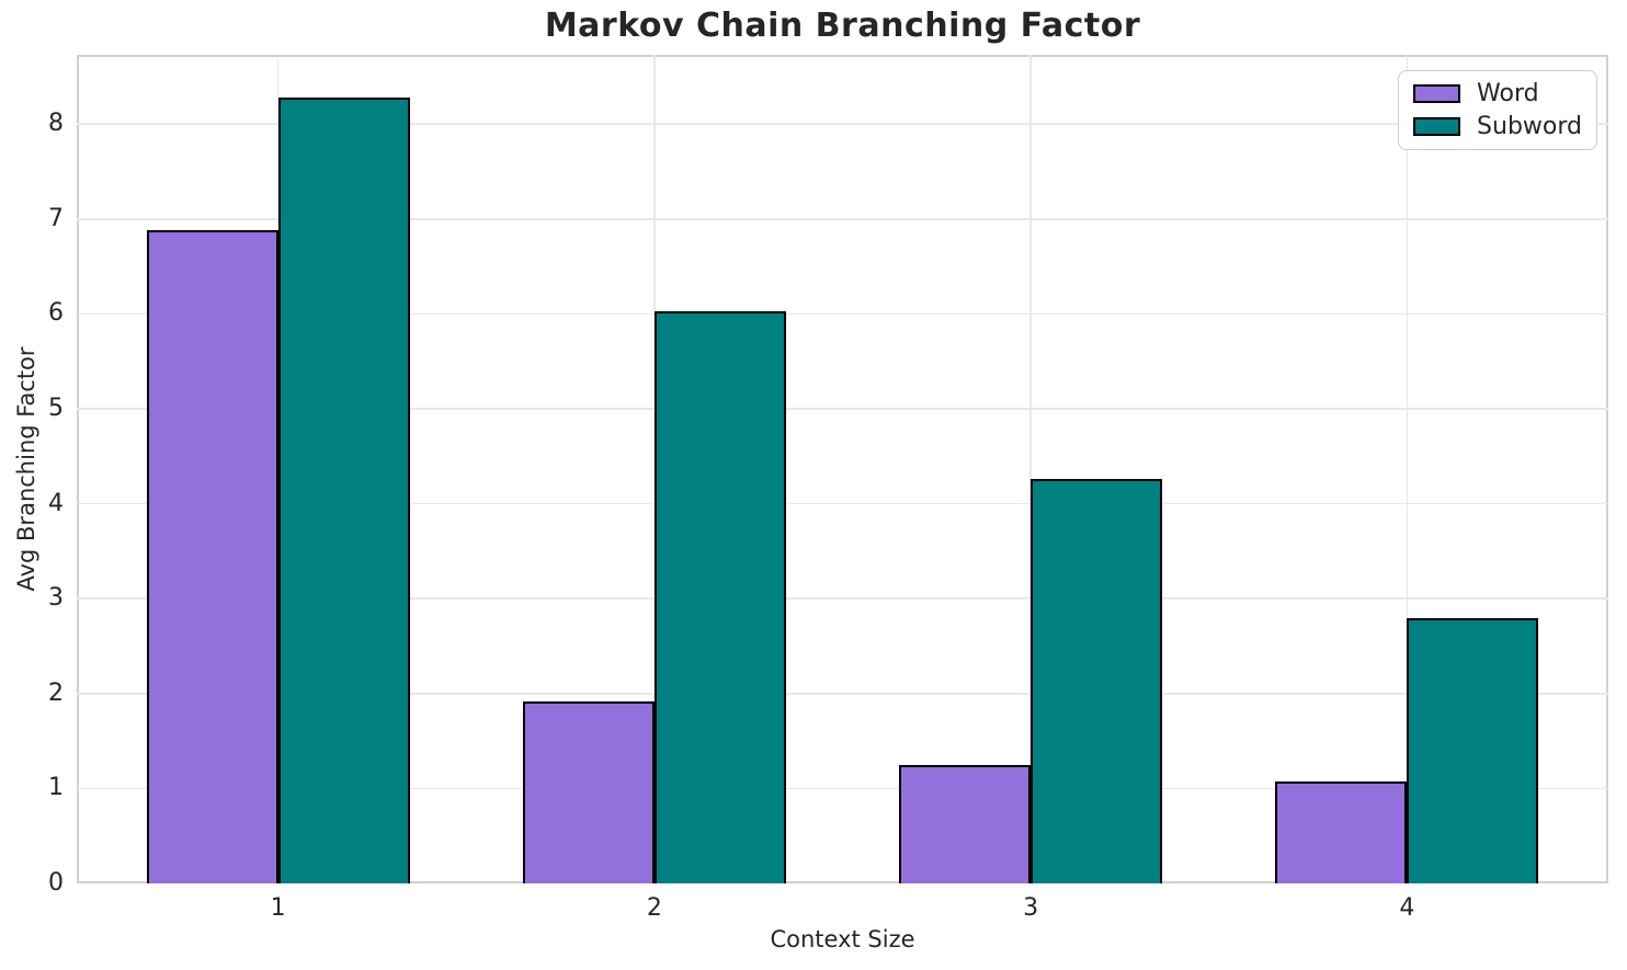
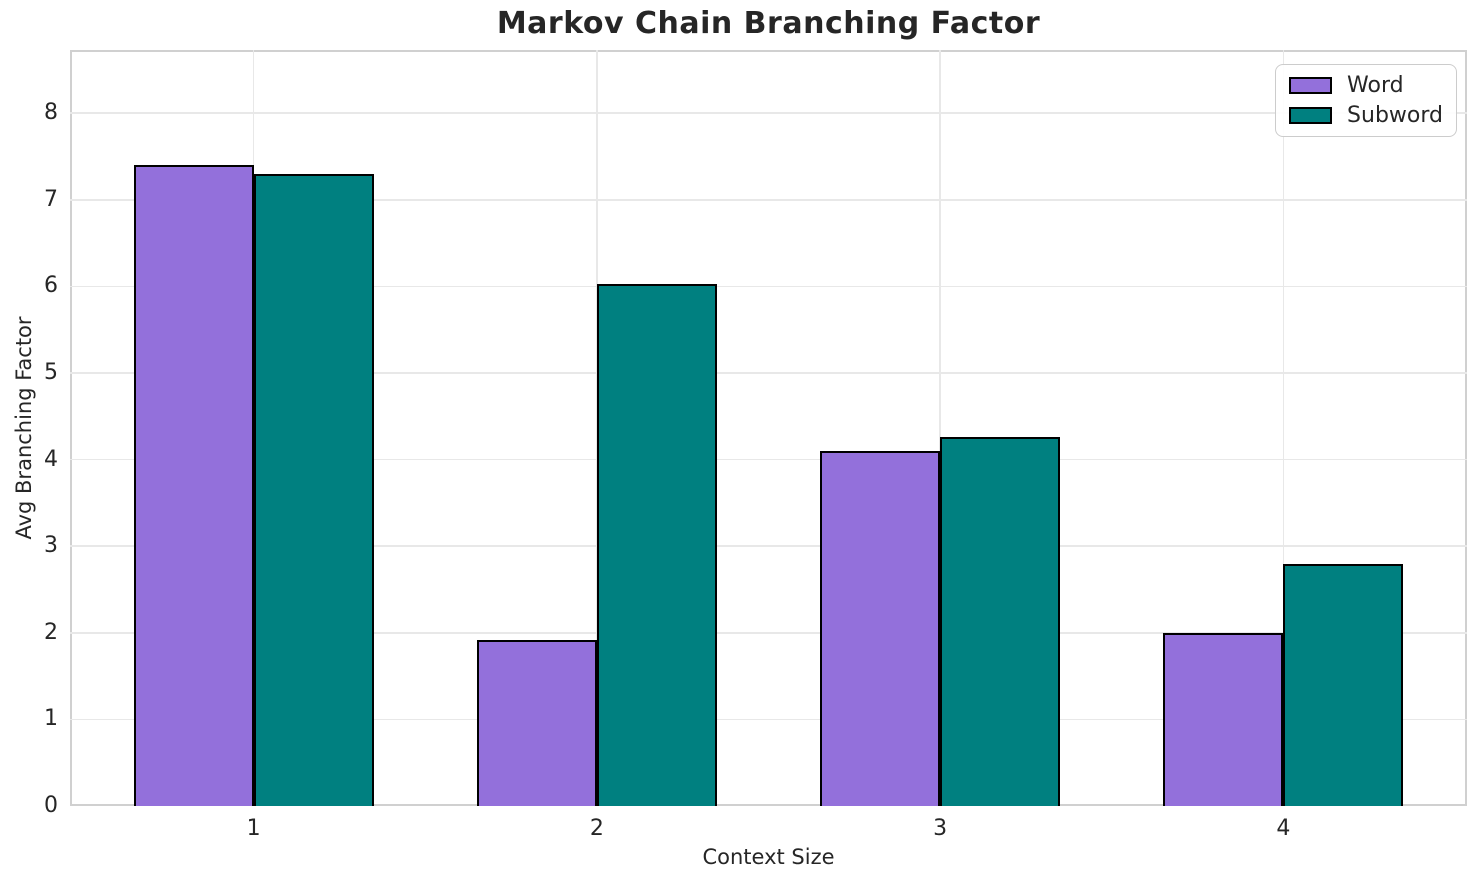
Word/1: 6.9 -> 7.4
Subword/1: 8.3 -> 7.3
Word/3: 1.2 -> 4.1
Word/4: 1.1 -> 2.0
